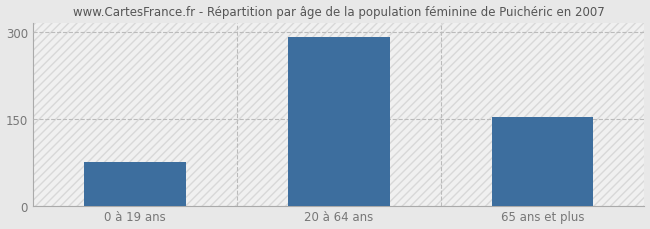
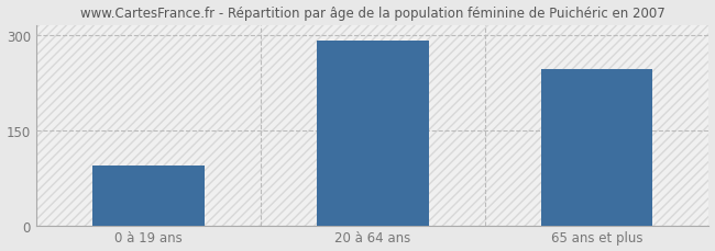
0 à 19 ans: 75 -> 94
65 ans et plus: 152 -> 246
